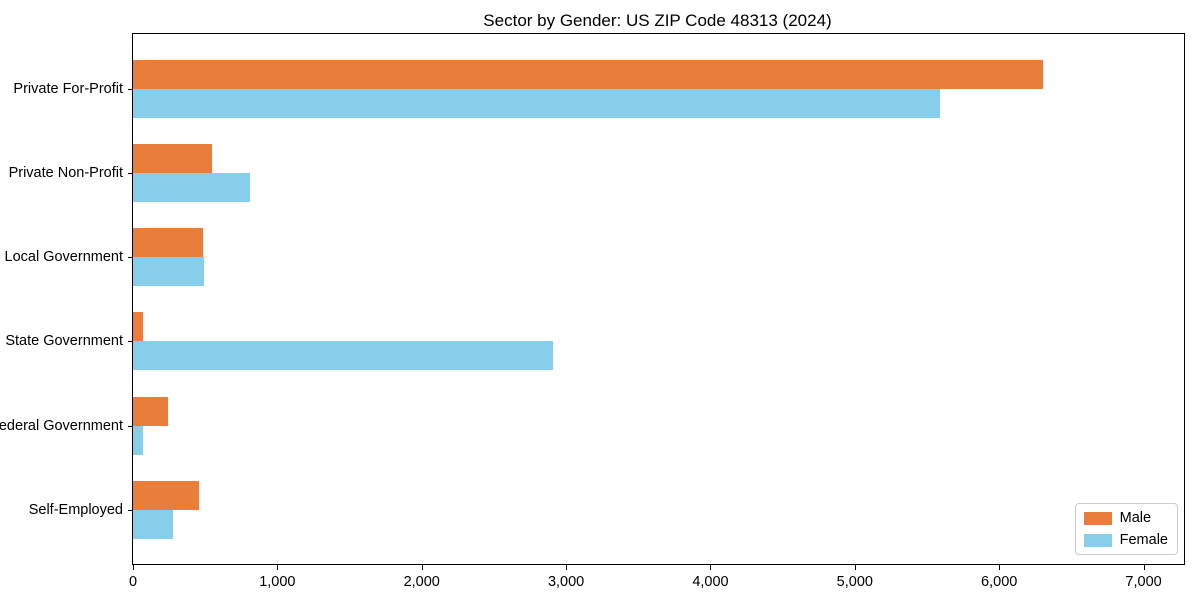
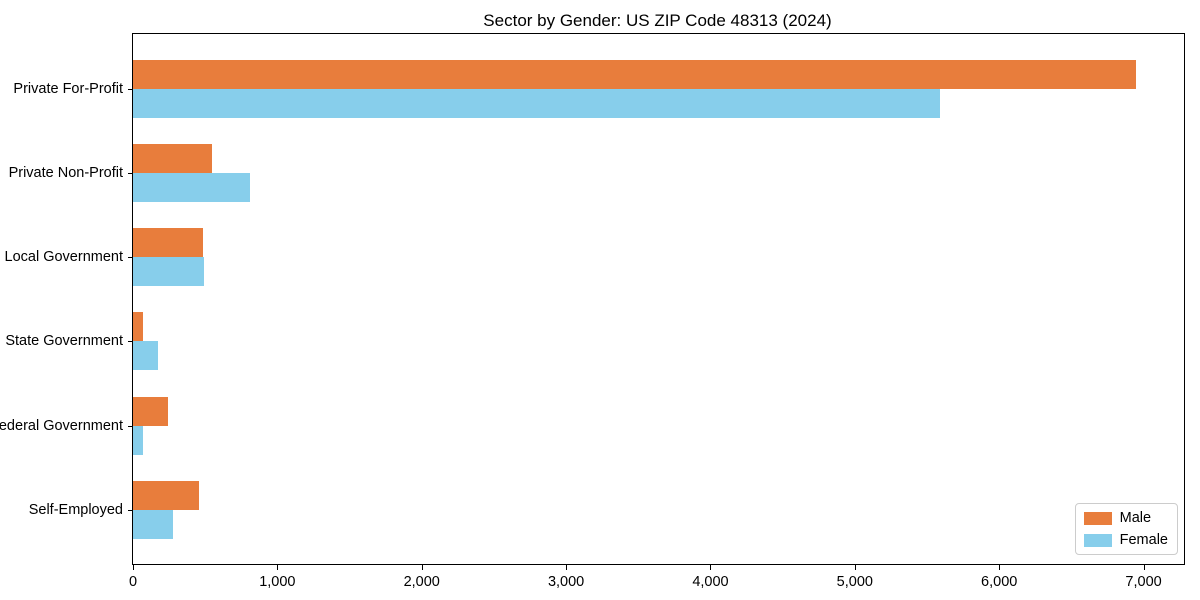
Male/Private For-Profit: 6300 -> 6950
Female/State Government: 2910 -> 180
